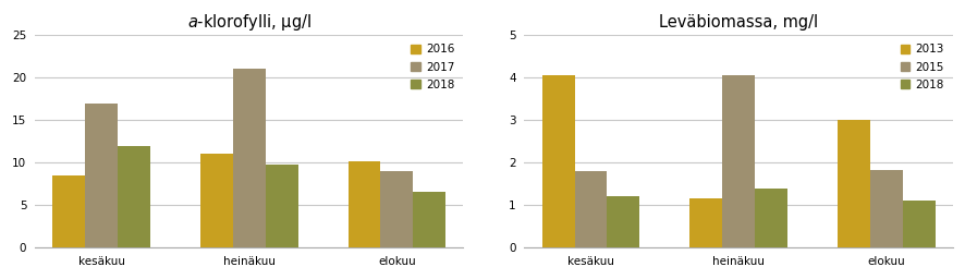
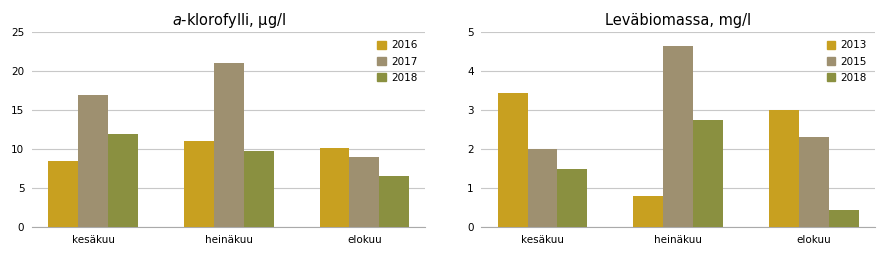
Leväbiomassa, mg/l/2013/kesäkuu: 4.05 -> 3.45
Leväbiomassa, mg/l/2015/kesäkuu: 1.80 -> 2.00
Leväbiomassa, mg/l/2018/kesäkuu: 1.20 -> 1.50
Leväbiomassa, mg/l/2013/heinäkuu: 1.15 -> 0.80
Leväbiomassa, mg/l/2015/heinäkuu: 4.05 -> 4.65
Leväbiomassa, mg/l/2018/heinäkuu: 1.38 -> 2.75
Leväbiomassa, mg/l/2015/elokuu: 1.82 -> 2.30
Leväbiomassa, mg/l/2018/elokuu: 1.10 -> 0.45
